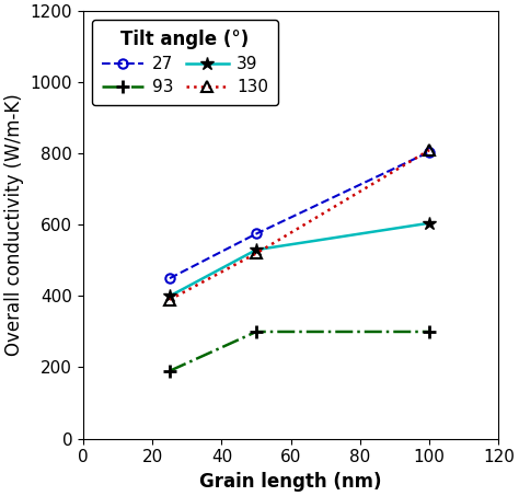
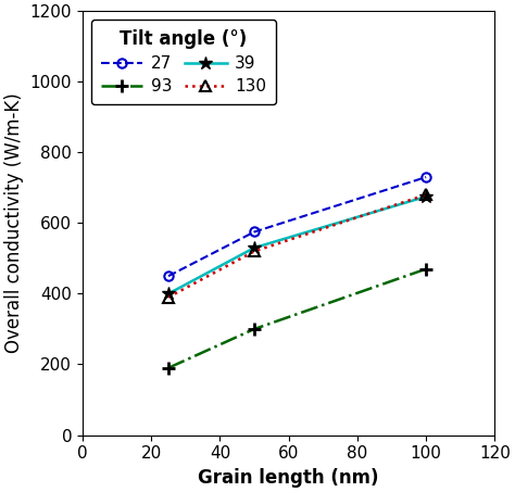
27/100: 805 -> 730
39/100: 605 -> 675
93/100: 300 -> 470
130/100: 810 -> 680
